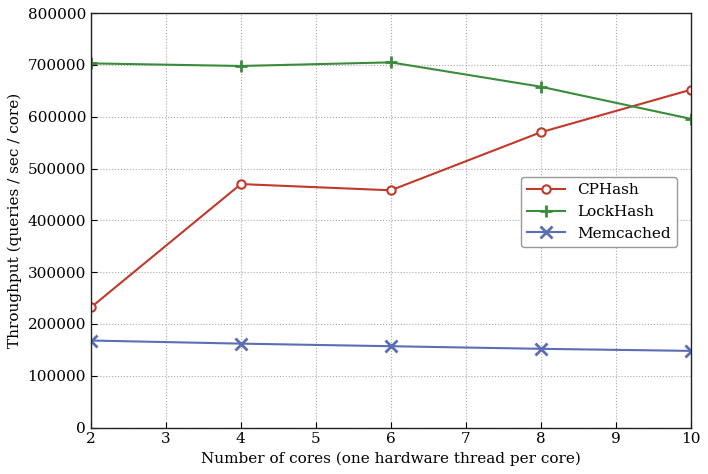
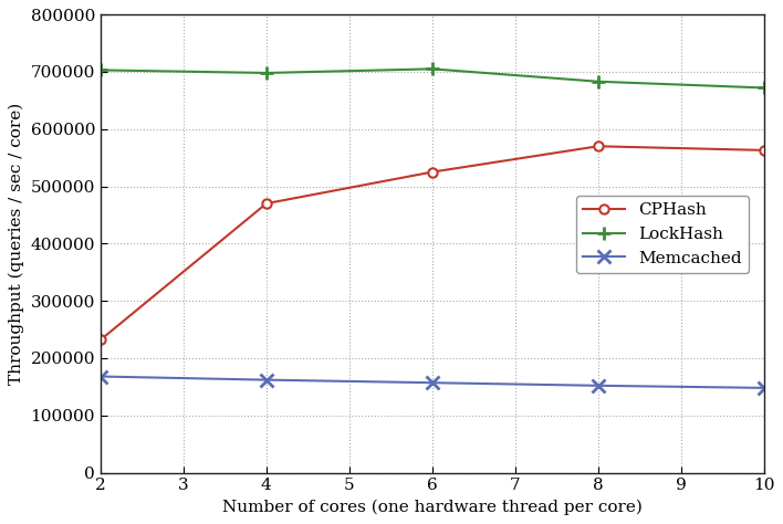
CPHash/6: 458000 -> 525000
LockHash/8: 658000 -> 683000
CPHash/10: 652000 -> 563000
LockHash/10: 596000 -> 672000
